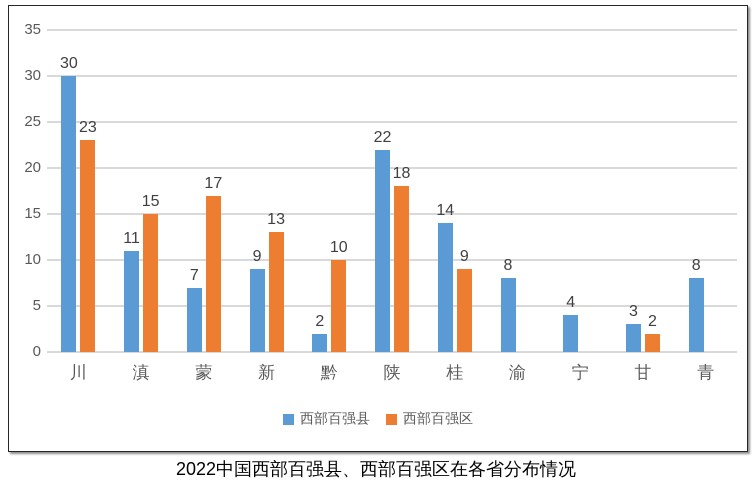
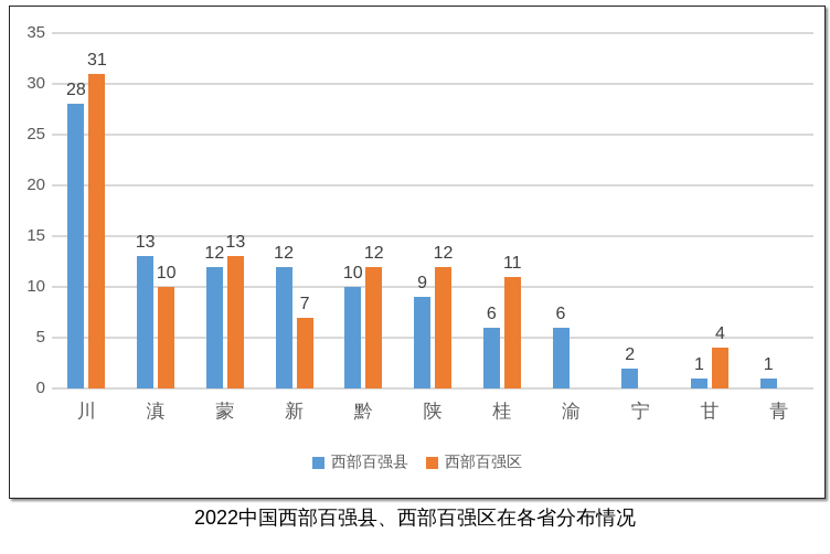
西部百强县/川: 30 -> 28
西部百强区/川: 23 -> 31
西部百强县/滇: 11 -> 13
西部百强区/滇: 15 -> 10
西部百强县/蒙: 7 -> 12
西部百强区/蒙: 17 -> 13
西部百强县/新: 9 -> 12
西部百强区/新: 13 -> 7
西部百强县/黔: 2 -> 10
西部百强区/黔: 10 -> 12
西部百强县/陕: 22 -> 9
西部百强区/陕: 18 -> 12
西部百强县/桂: 14 -> 6
西部百强区/桂: 9 -> 11
西部百强县/渝: 8 -> 6
西部百强县/宁: 4 -> 2
西部百强县/甘: 3 -> 1
西部百强区/甘: 2 -> 4
西部百强县/青: 8 -> 1
